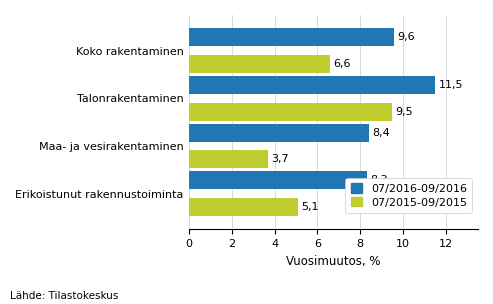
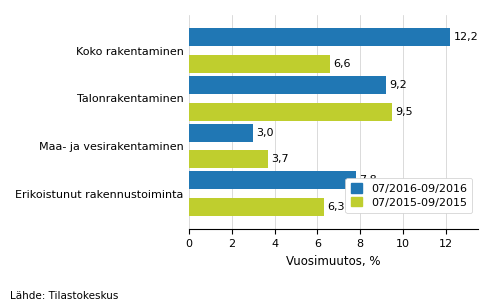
07/2016-09/2016/Koko rakentaminen: 9,6 -> 12,2
07/2016-09/2016/Talonrakentaminen: 11,5 -> 9,2
07/2016-09/2016/Maa- ja vesirakentaminen: 8,4 -> 3,0
07/2016-09/2016/Erikoistunut rakennustoiminta: 8,3 -> 7,8
07/2015-09/2015/Erikoistunut rakennustoiminta: 5,1 -> 6,3
